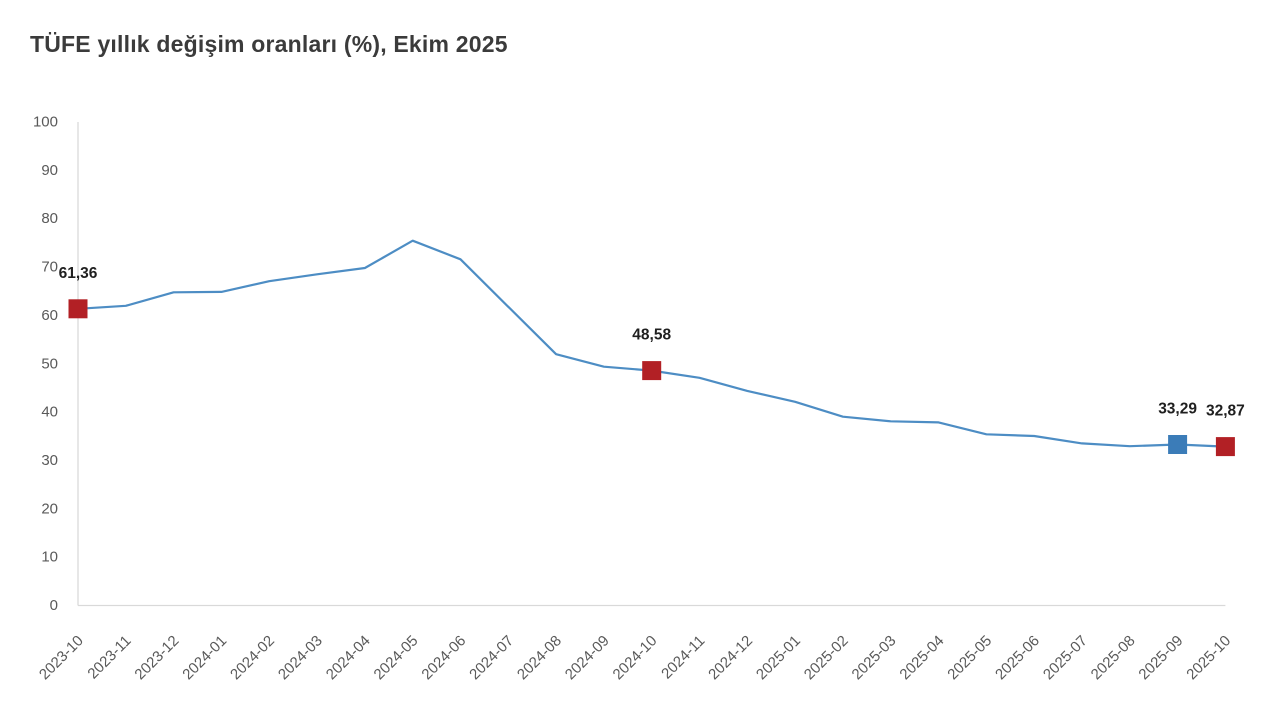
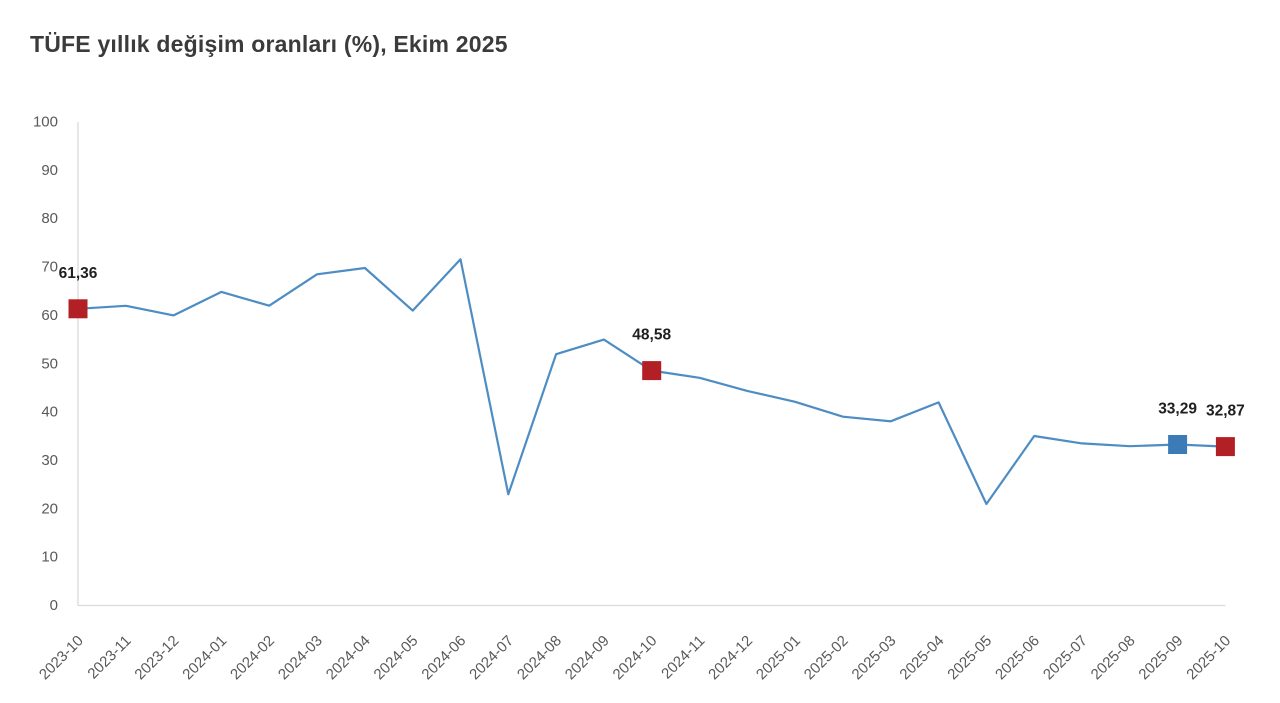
2023-12: 65 -> 60
2024-02: 67 -> 62
2024-05: 75 -> 61
2024-07: 62 -> 23
2024-09: 49 -> 55
2025-04: 38 -> 42
2025-05: 35 -> 21
